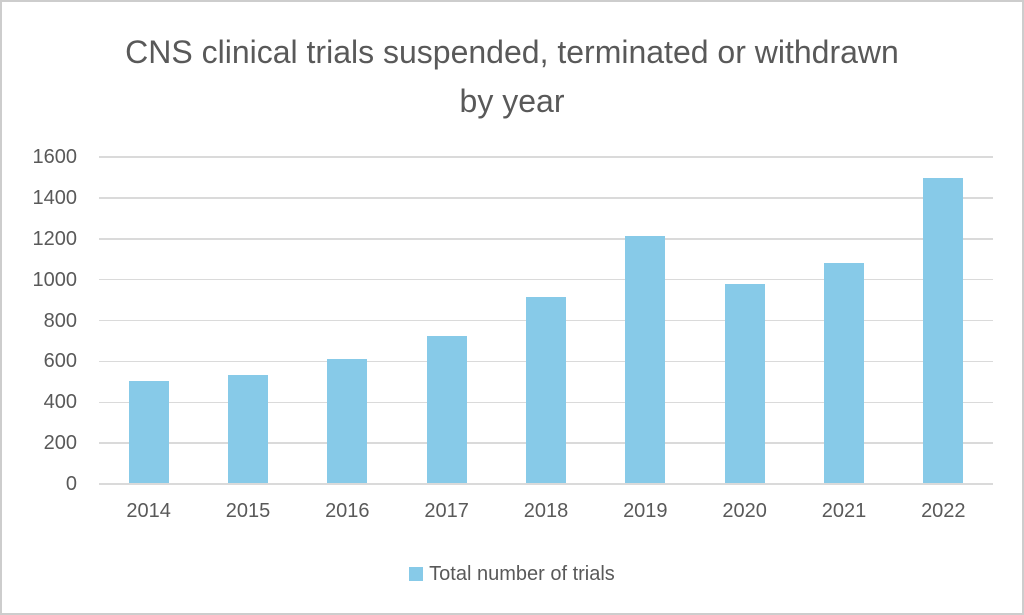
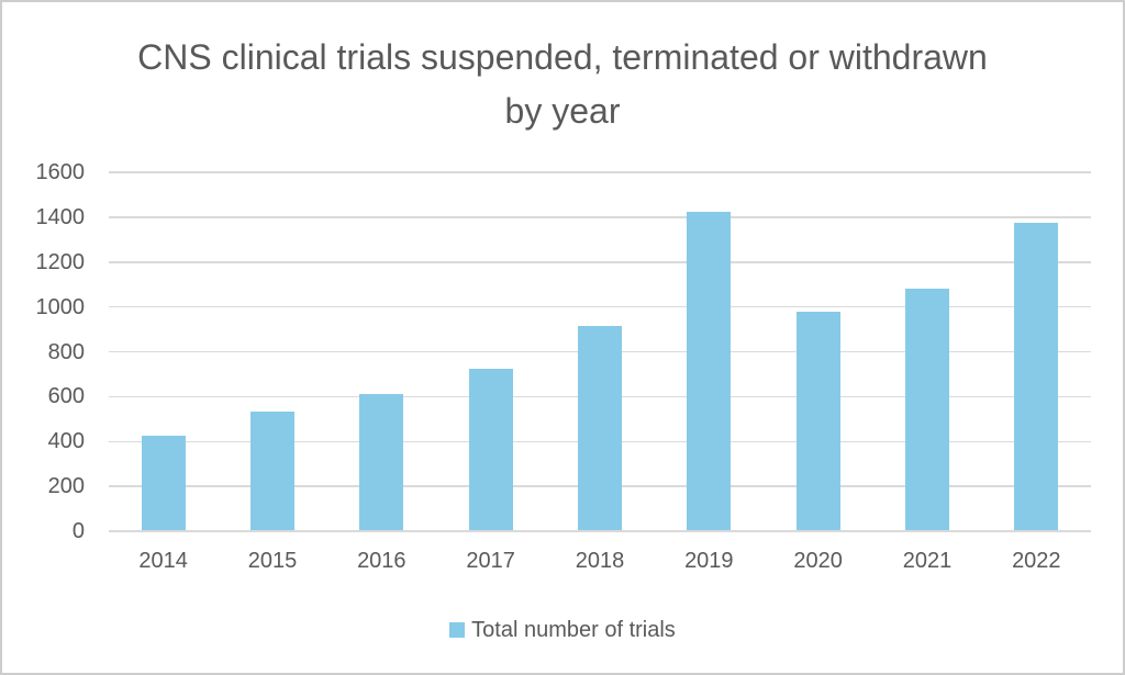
2014: 500 -> 420
2019: 1210 -> 1420
2022: 1490 -> 1370
